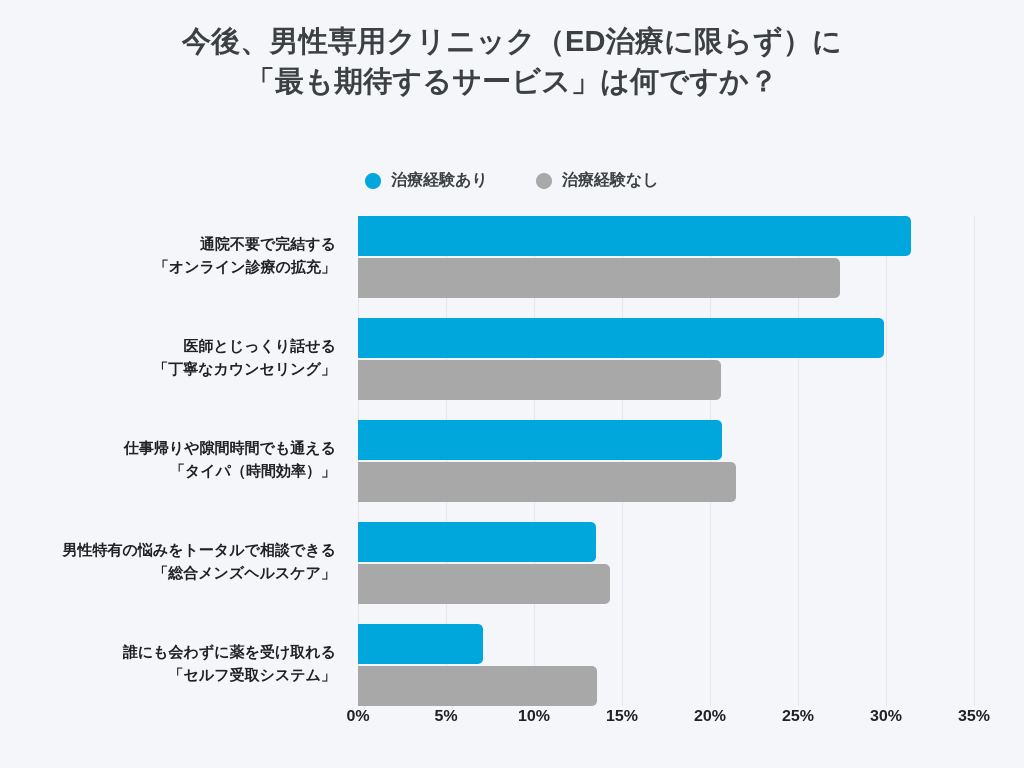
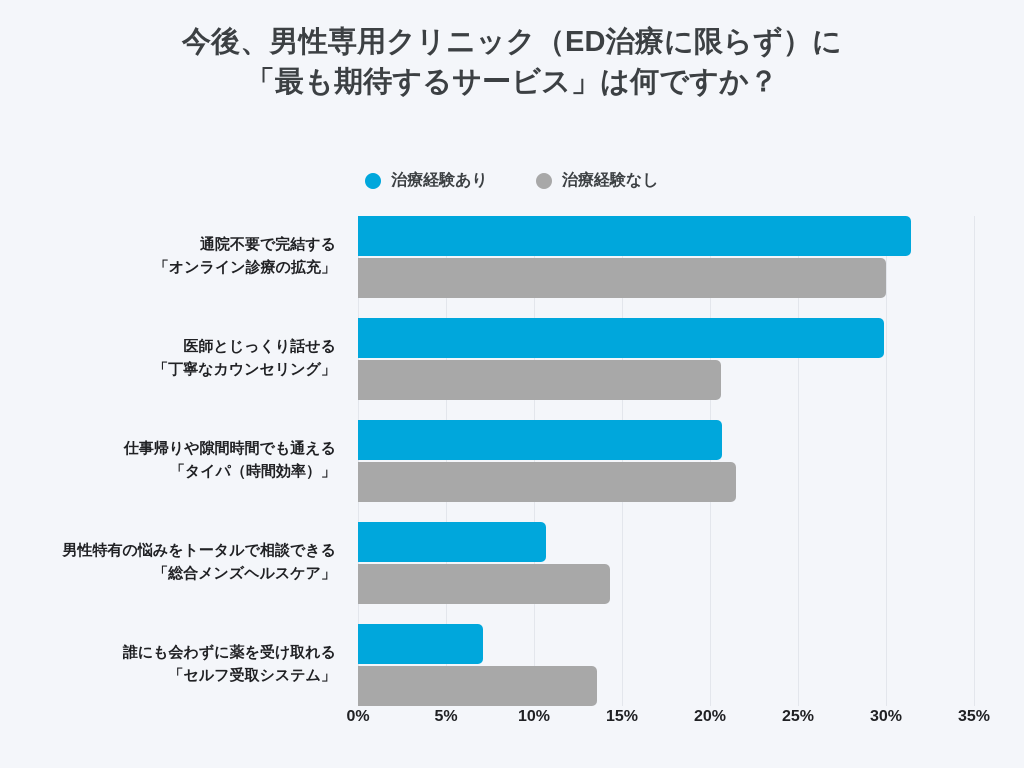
治療経験なし/通院不要で完結する「オンライン診療の拡充」: 27.4% -> 30.0%
治療経験あり/男性特有の悩みをトータルで相談できる「総合メンズヘルスケア」: 13.5% -> 10.7%
